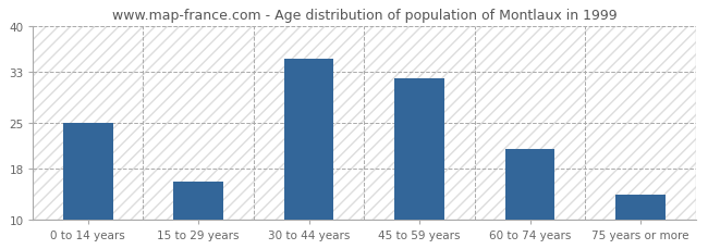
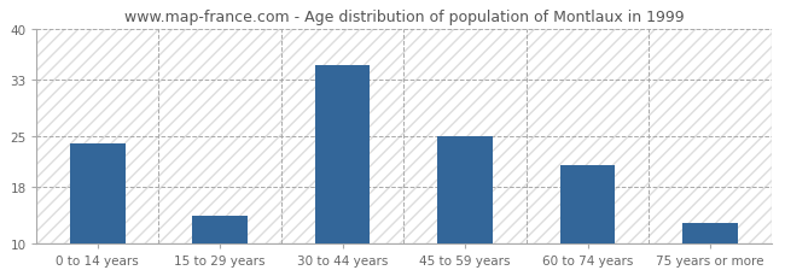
0 to 14 years: 25 -> 24
15 to 29 years: 16 -> 14
45 to 59 years: 32 -> 25
75 years or more: 14 -> 13
